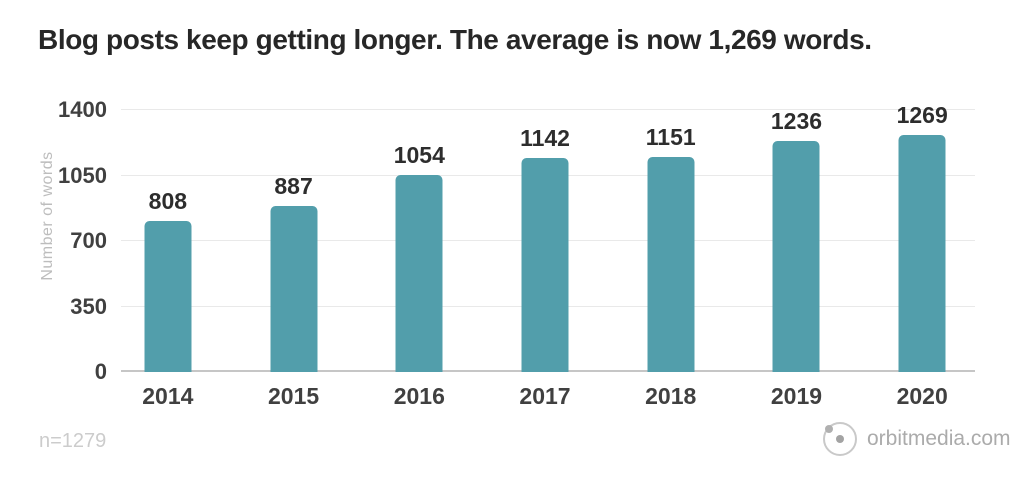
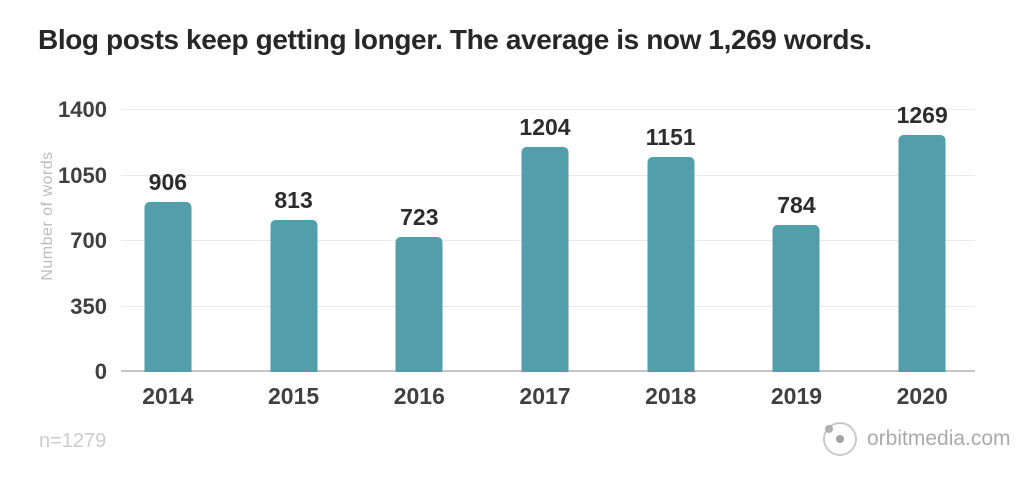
2014: 808 -> 906
2015: 887 -> 813
2016: 1054 -> 723
2017: 1142 -> 1204
2019: 1236 -> 784
